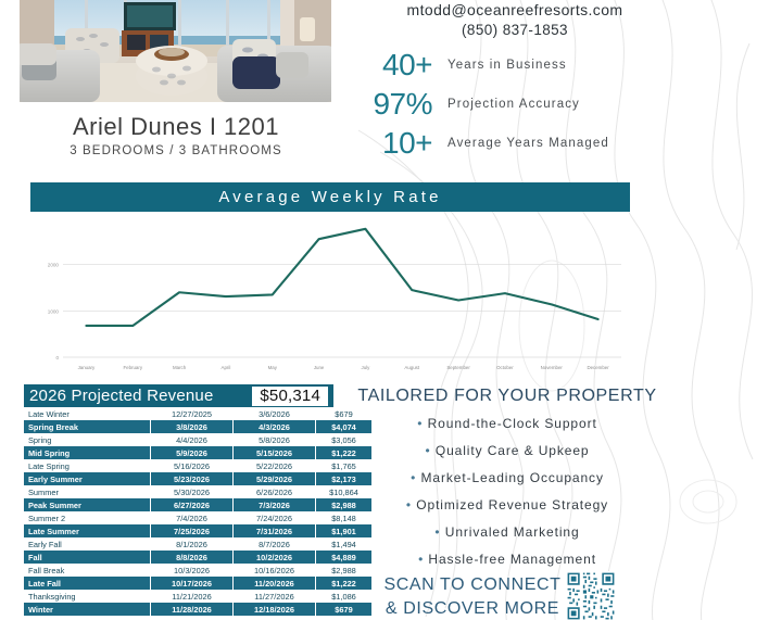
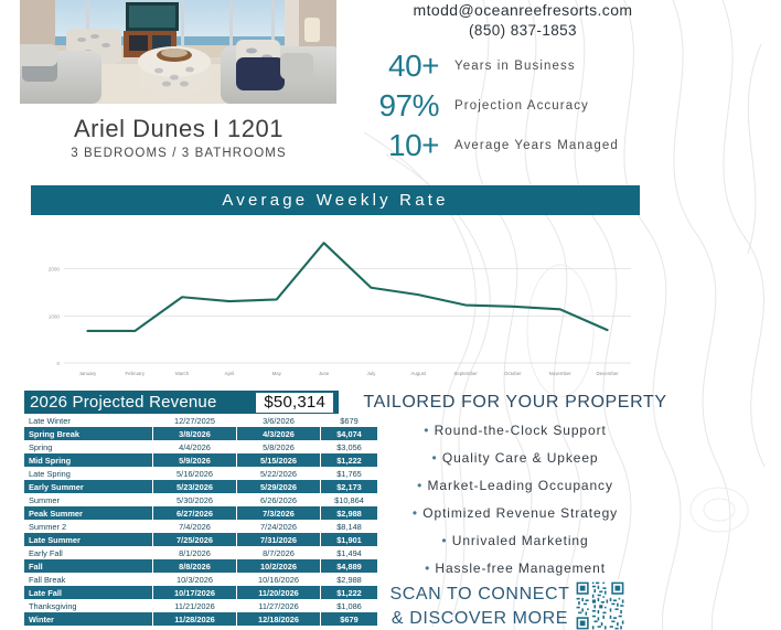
July: 2800 -> 1600
October: 1400 -> 1200
December: 800 -> 700
